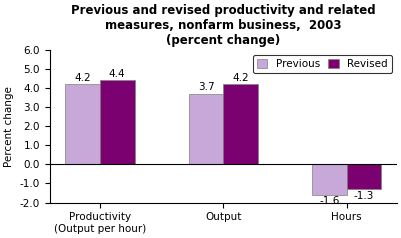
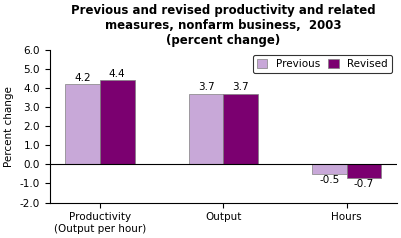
Revised/Output: 4.2 -> 3.7
Previous/Hours: -1.6 -> -0.5
Revised/Hours: -1.3 -> -0.7
